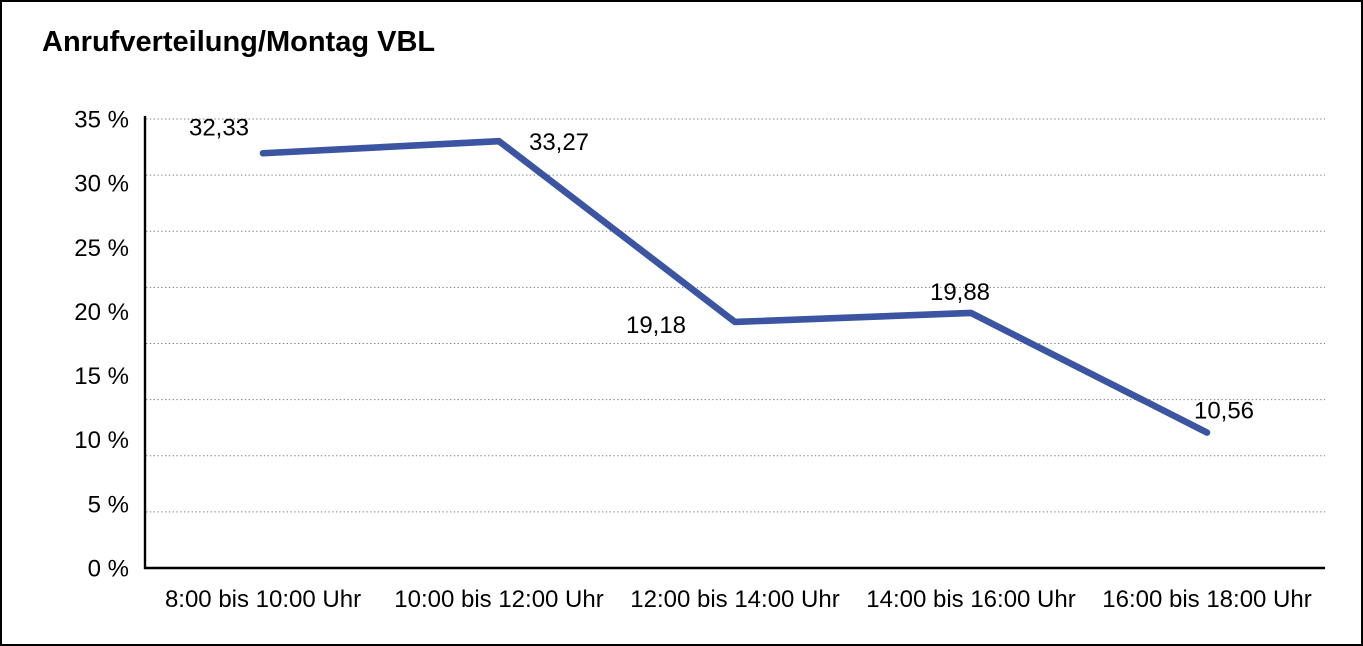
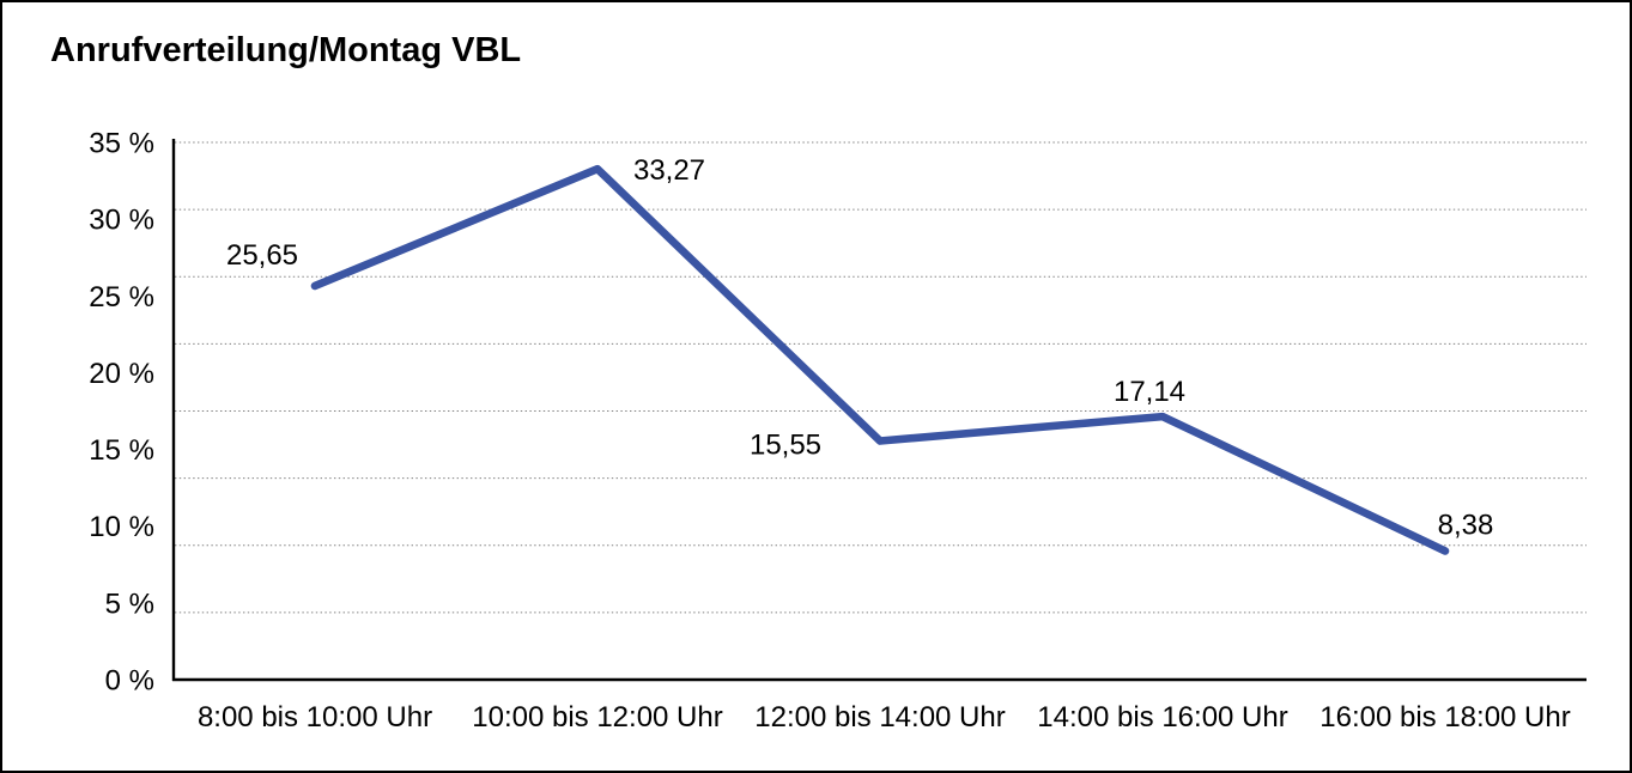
8:00 bis 10:00 Uhr: 32,33 -> 25,65
12:00 bis 14:00 Uhr: 19,18 -> 15,55
14:00 bis 16:00 Uhr: 19,88 -> 17,14
16:00 bis 18:00 Uhr: 10,56 -> 8,38
